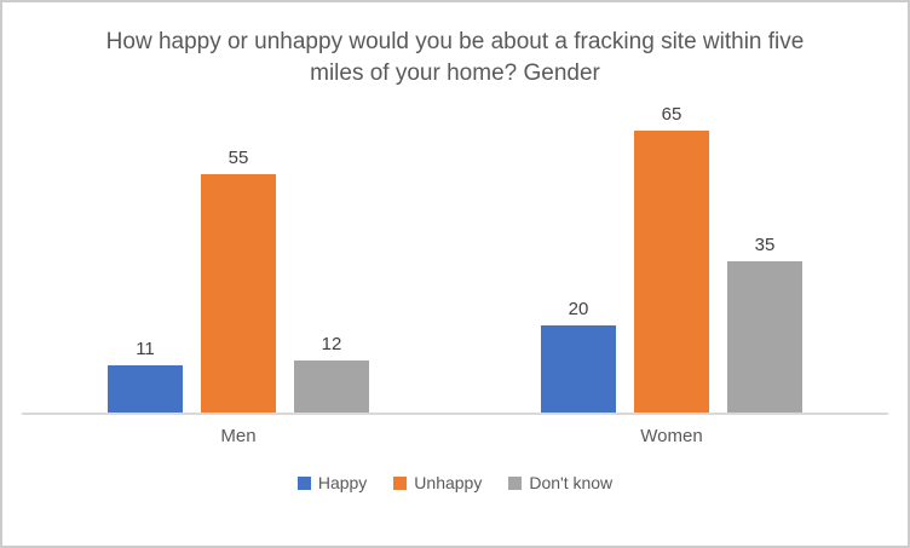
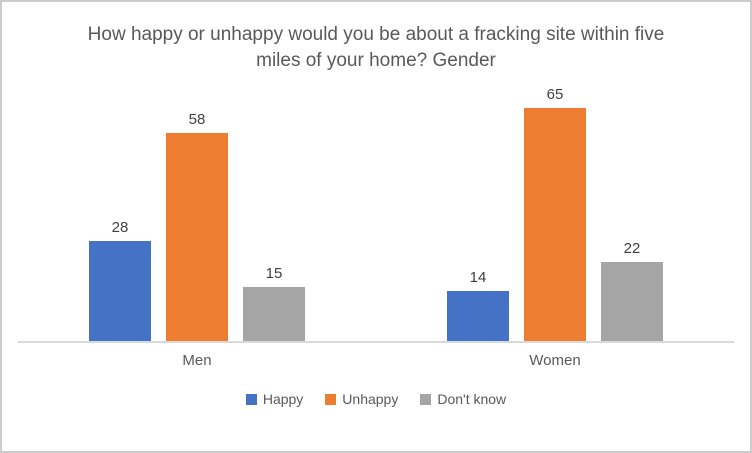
Happy/Men: 11 -> 28
Unhappy/Men: 55 -> 58
Don't know/Men: 12 -> 15
Happy/Women: 20 -> 14
Don't know/Women: 35 -> 22
